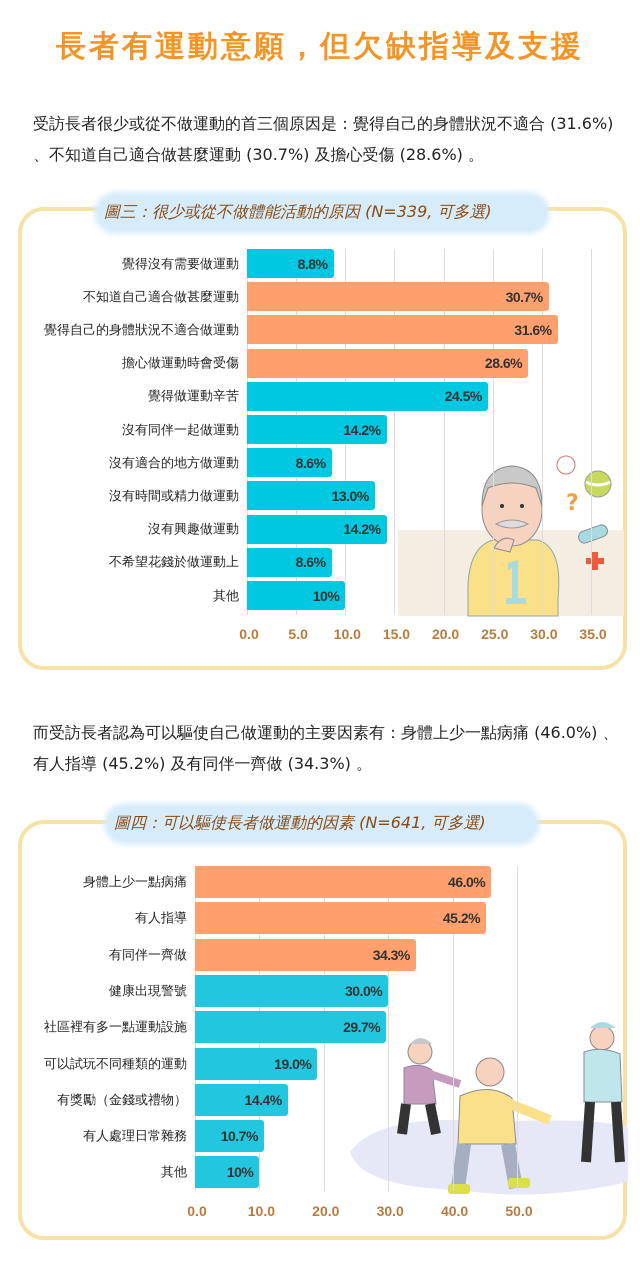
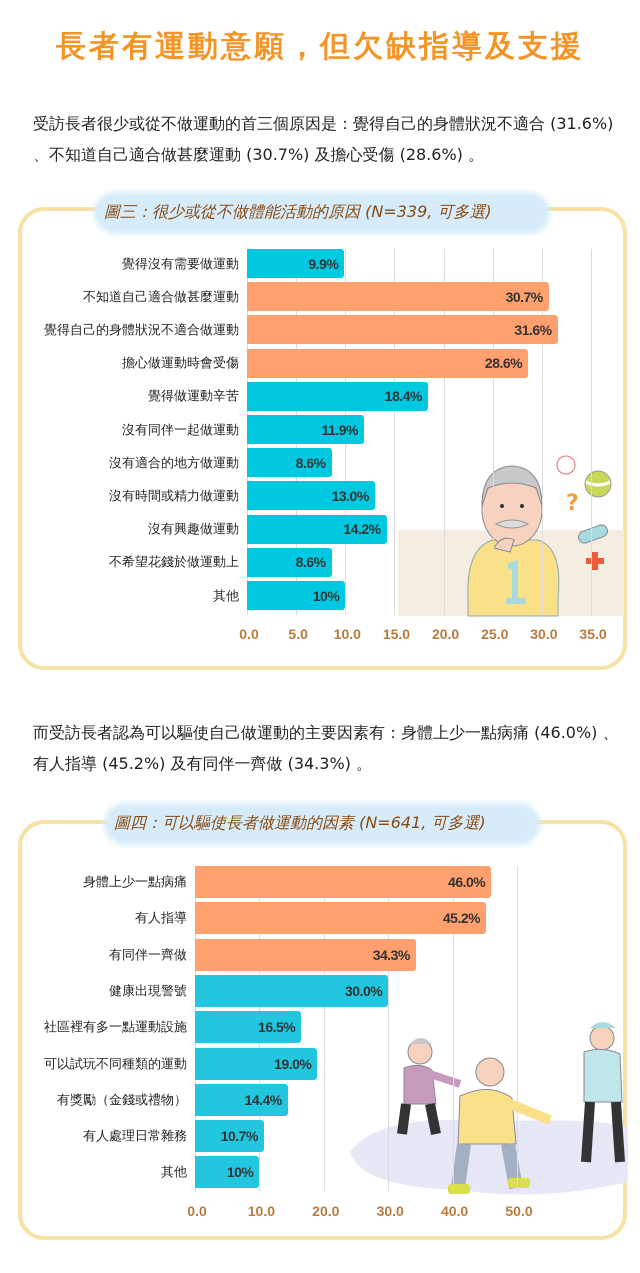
圖三：很少或從不做體能活動的原因 (N=339, 可多選)/覺得沒有需要做運動: 8.8% -> 9.9%
圖三：很少或從不做體能活動的原因 (N=339, 可多選)/覺得做運動辛苦: 24.5% -> 18.4%
圖三：很少或從不做體能活動的原因 (N=339, 可多選)/沒有同伴一起做運動: 14.2% -> 11.9%
圖四：可以驅使長者做運動的因素 (N=641, 可多選)/社區裡有多一點運動設施: 29.7% -> 16.5%
